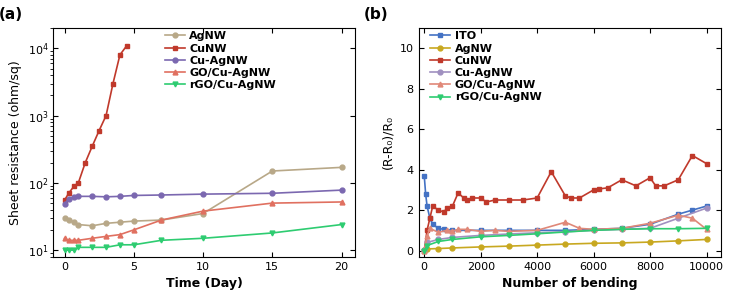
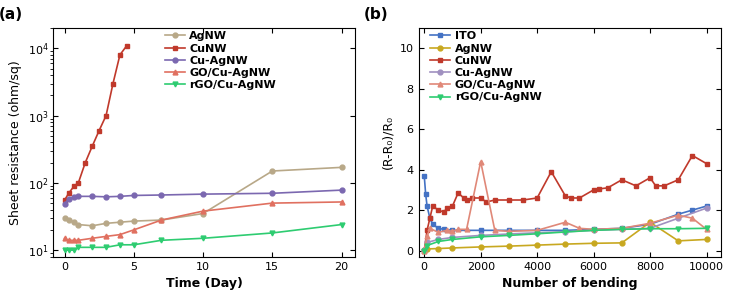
GO/Cu-AgNW/2000: 0.95 -> 4.40
AgNW/8000: 0.42 -> 1.40
